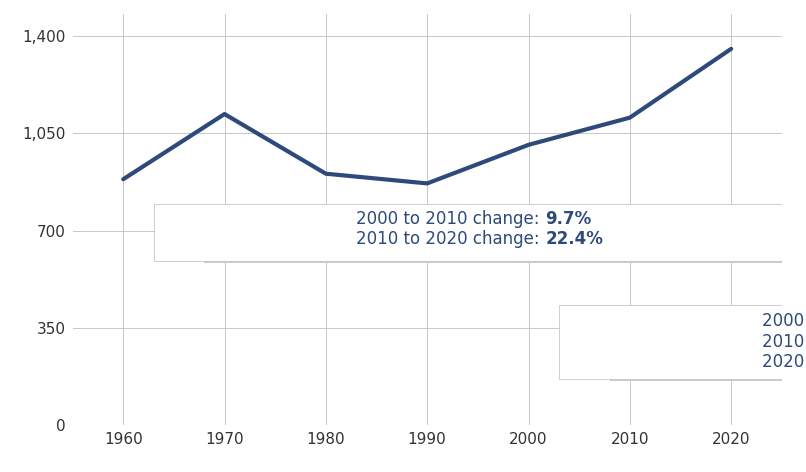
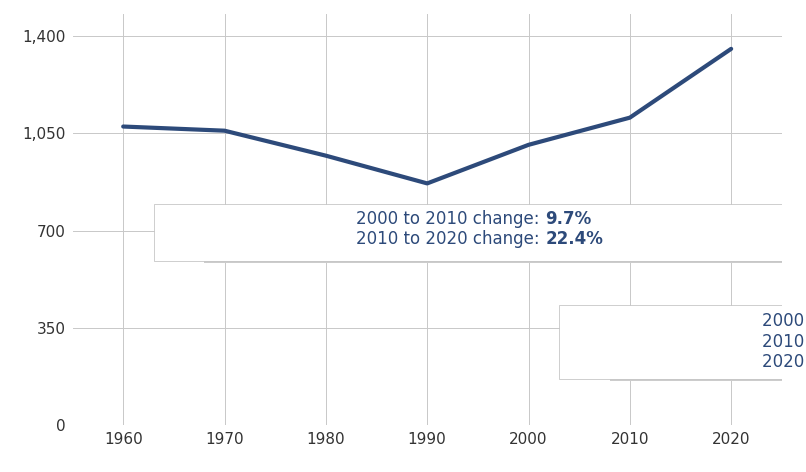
1960: 885 -> 1,075
1970: 1,120 -> 1,060
1980: 905 -> 970
